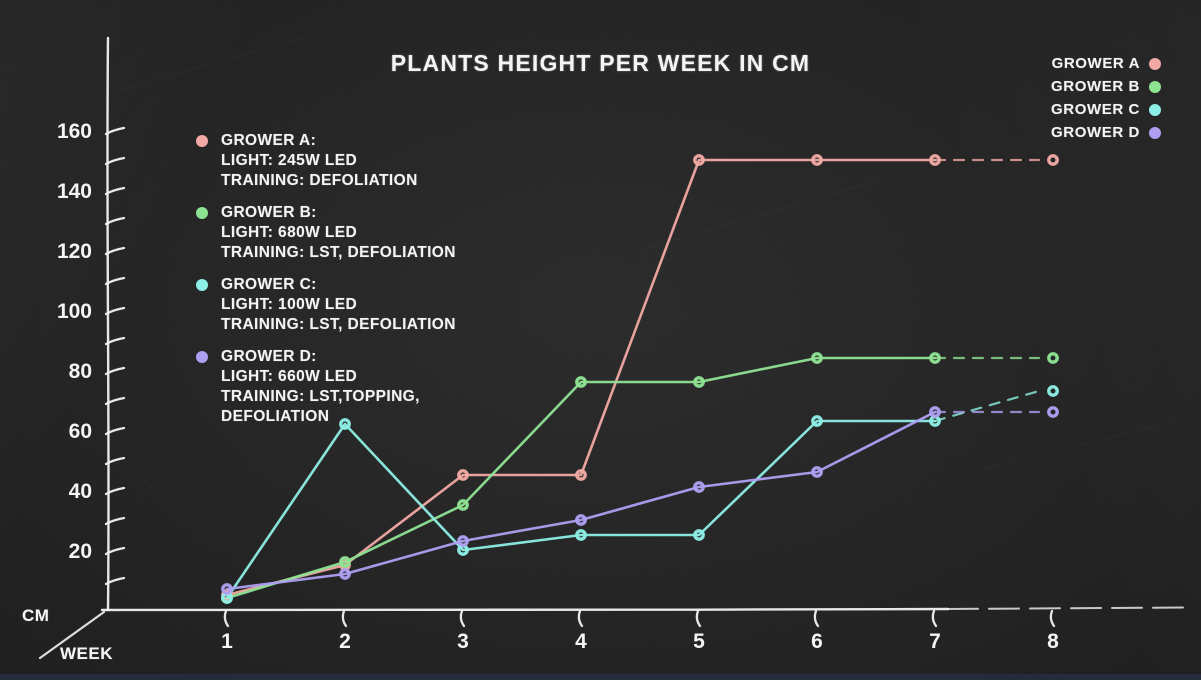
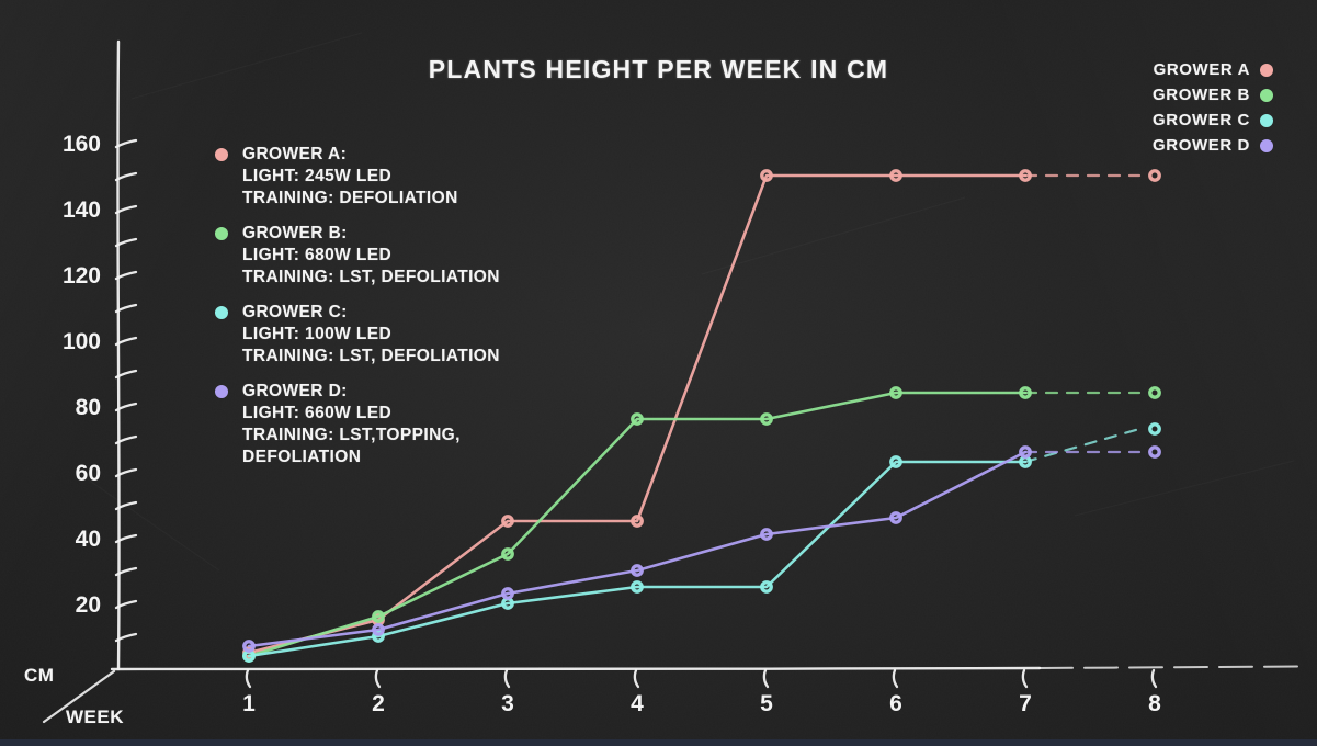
GROWER C/2: 62 -> 10
